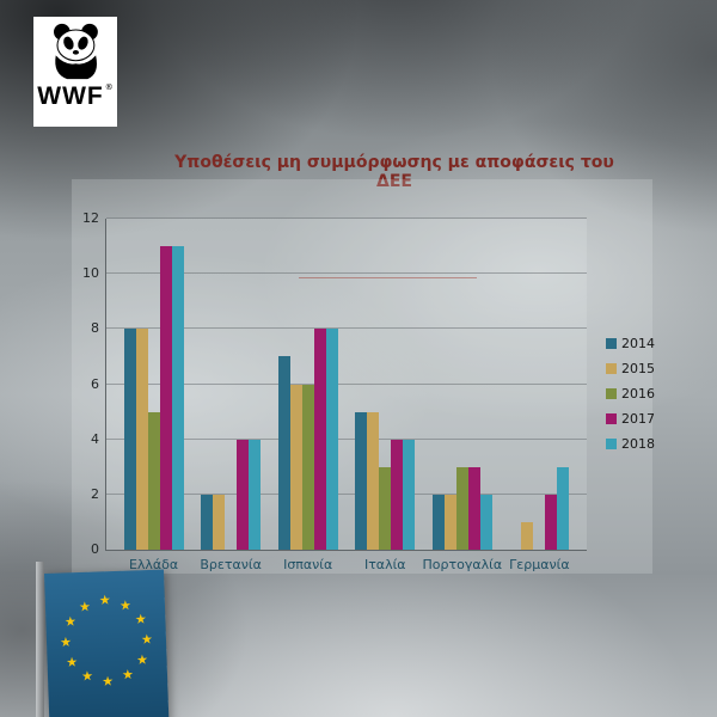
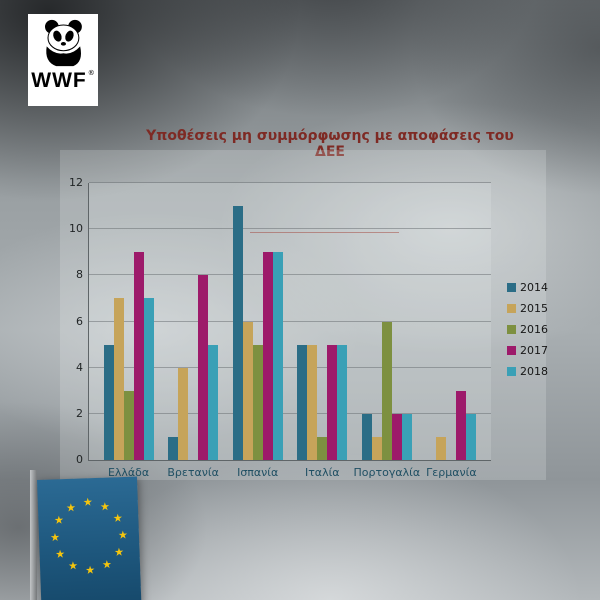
2014/Ελλάδα: 8 -> 5
2015/Ελλάδα: 8 -> 7
2016/Ελλάδα: 5 -> 3
2017/Ελλάδα: 11 -> 9
2018/Ελλάδα: 11 -> 7
2014/Βρετανία: 2 -> 1
2015/Βρετανία: 2 -> 4
2017/Βρετανία: 4 -> 8
2018/Βρετανία: 4 -> 5
2014/Ισπανία: 7 -> 11
2016/Ισπανία: 6 -> 5
2017/Ισπανία: 8 -> 9
2018/Ισπανία: 8 -> 9
2016/Ιταλία: 3 -> 1
2017/Ιταλία: 4 -> 5
2018/Ιταλία: 4 -> 5
2015/Πορτογαλία: 2 -> 1
2016/Πορτογαλία: 3 -> 6
2017/Πορτογαλία: 3 -> 2
2017/Γερμανία: 2 -> 3
2018/Γερμανία: 3 -> 2
